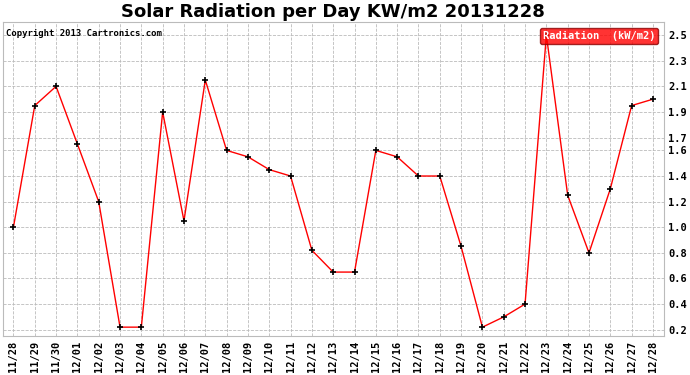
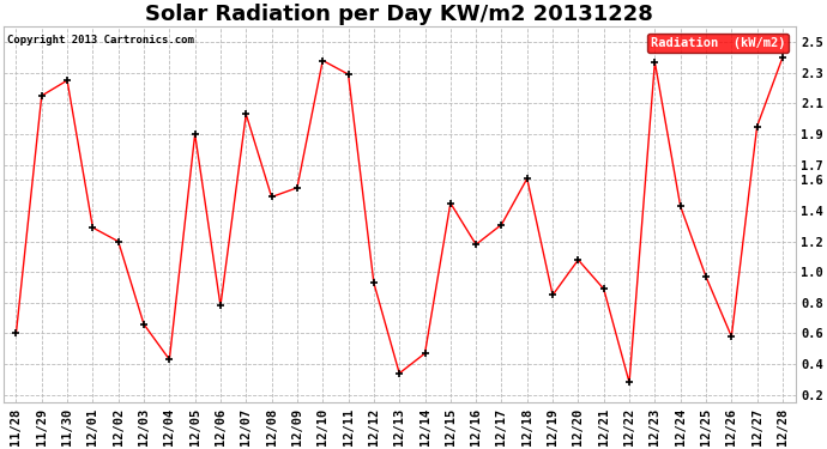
11/28: 1.00 -> 0.60
11/29: 1.95 -> 2.15
11/30: 2.10 -> 2.25
12/01: 1.65 -> 1.29
12/03: 0.22 -> 0.66
12/04: 0.22 -> 0.43
12/06: 1.05 -> 0.78
12/07: 2.15 -> 2.03
12/08: 1.60 -> 1.49
12/10: 1.45 -> 2.38
12/11: 1.40 -> 2.29
12/12: 0.82 -> 0.93
12/13: 0.65 -> 0.34
12/14: 0.65 -> 0.47
12/15: 1.60 -> 1.45
12/16: 1.55 -> 1.18
12/17: 1.40 -> 1.31
12/18: 1.40 -> 1.61
12/20: 0.22 -> 1.08
12/21: 0.30 -> 0.89
12/22: 0.40 -> 0.28
12/23: 2.50 -> 2.37
12/24: 1.25 -> 1.43
12/25: 0.80 -> 0.97
12/26: 1.30 -> 0.58
12/28: 2.00 -> 2.40
